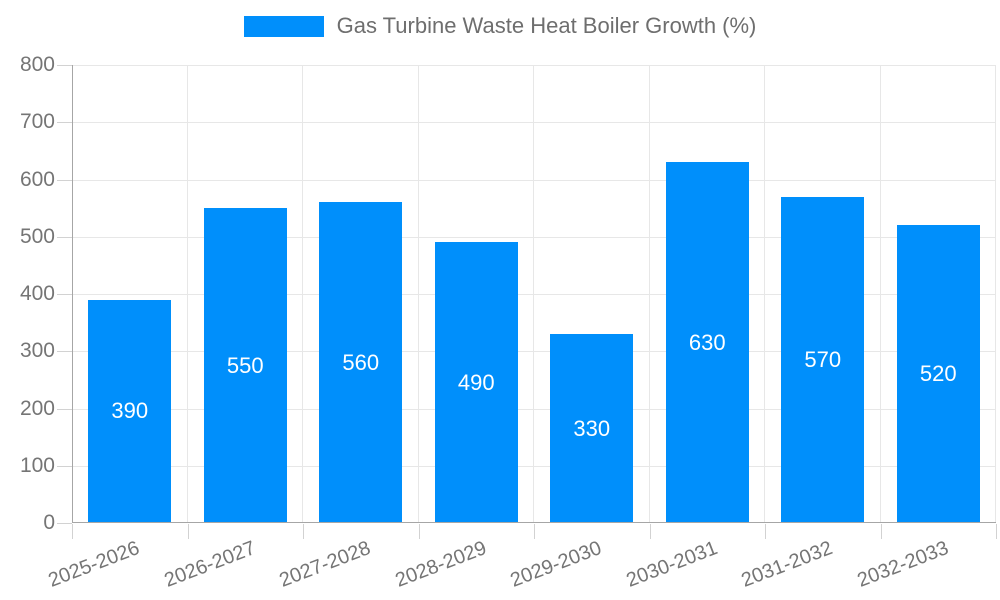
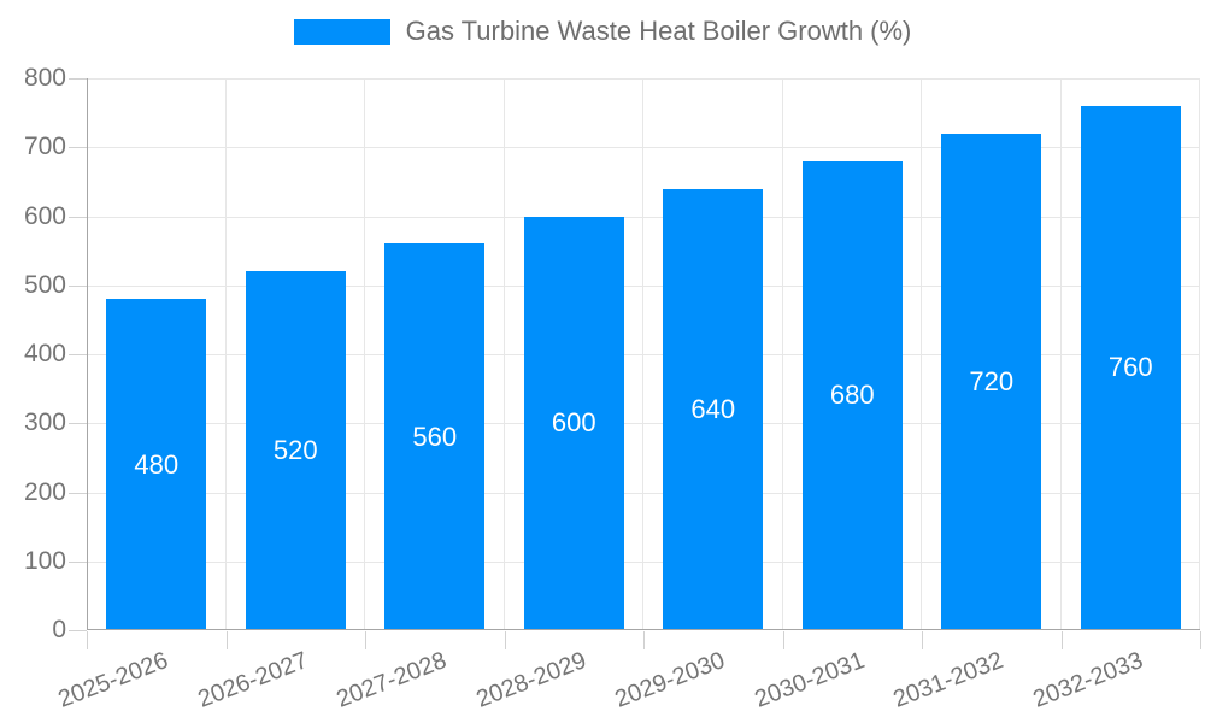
2025-2026: 390 -> 480
2026-2027: 550 -> 520
2028-2029: 490 -> 600
2029-2030: 330 -> 640
2030-2031: 630 -> 680
2031-2032: 570 -> 720
2032-2033: 520 -> 760
